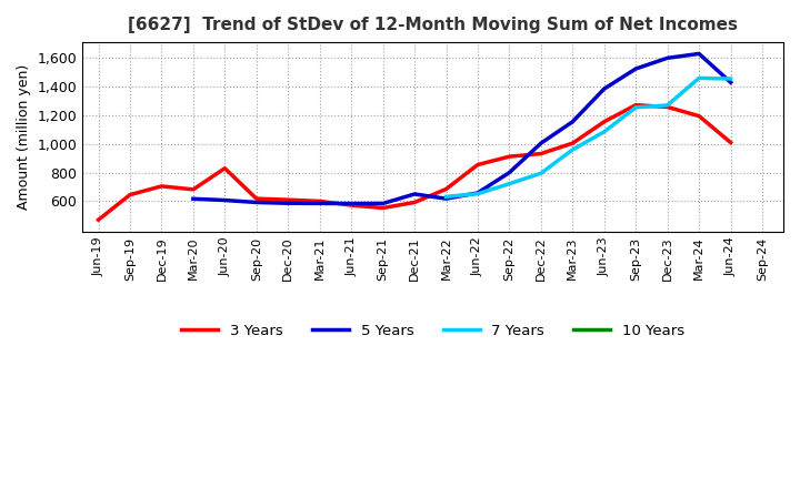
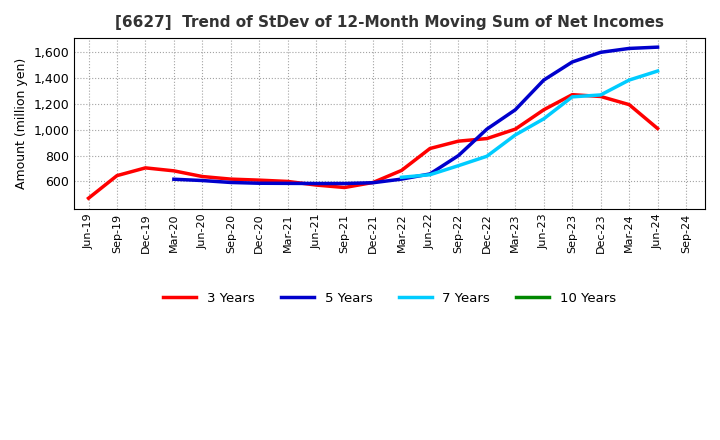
3 Years/Jun-20: 830 -> 640
5 Years/Dec-21: 650 -> 590
7 Years/Mar-24: 1,460 -> 1,380
5 Years/Jun-24: 1,430 -> 1,640
